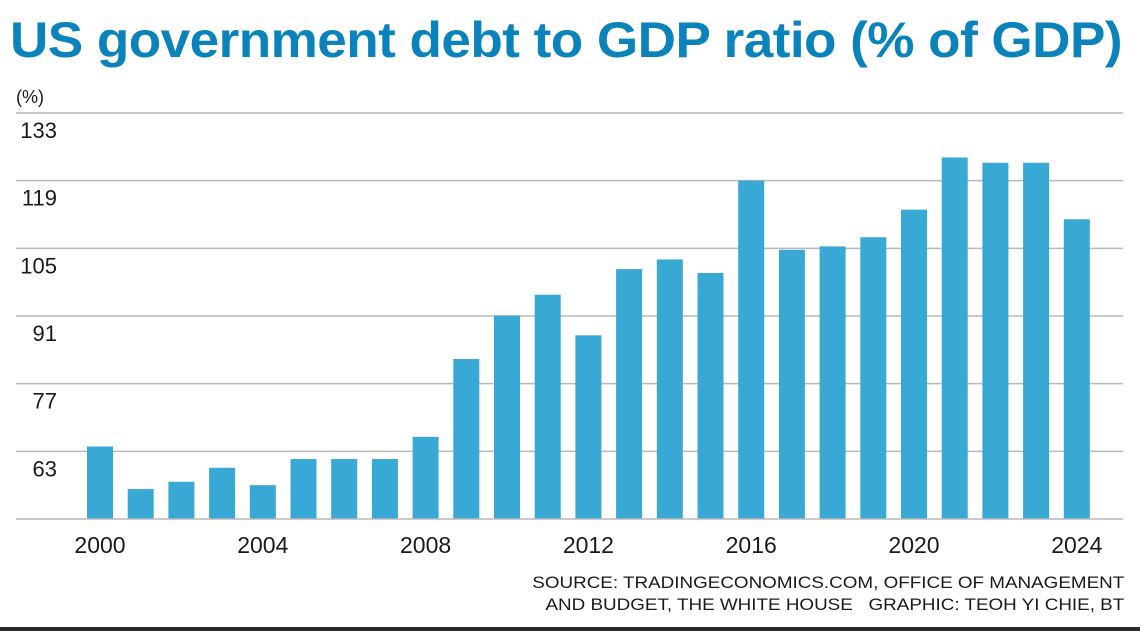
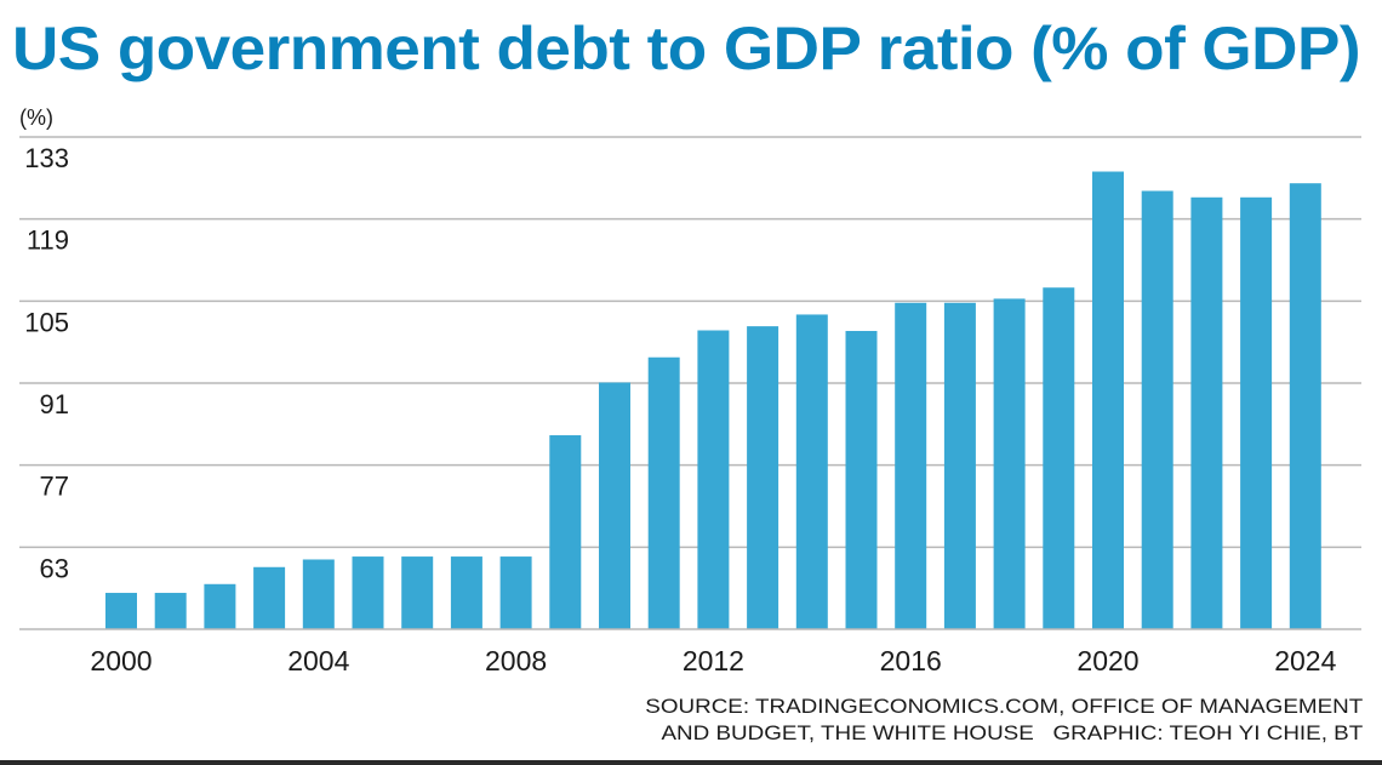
2000: 64 -> 55
2004: 56 -> 61
2008: 66 -> 61
2012: 87 -> 100
2016: 119 -> 105
2020: 113 -> 127
2024: 111 -> 125
